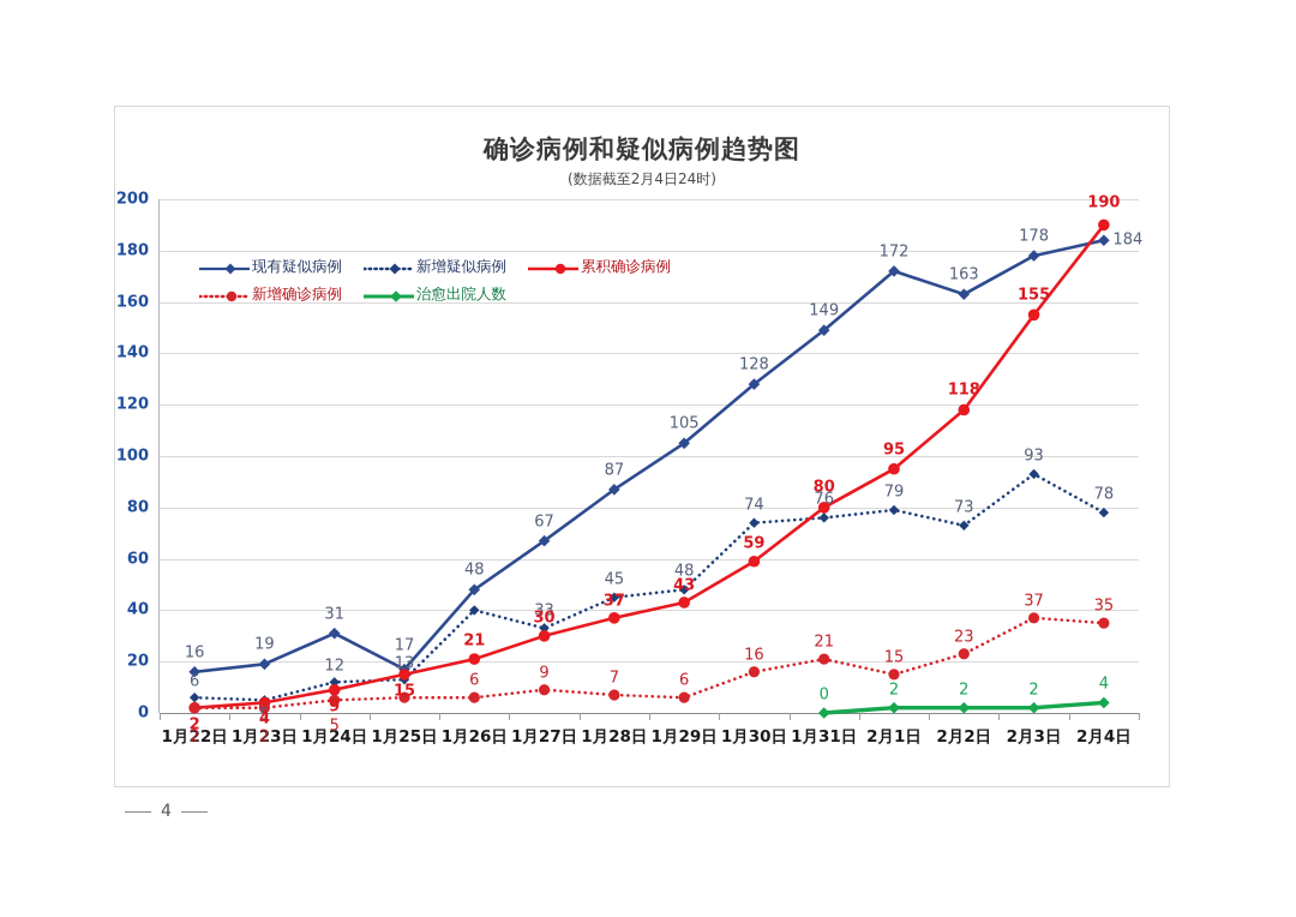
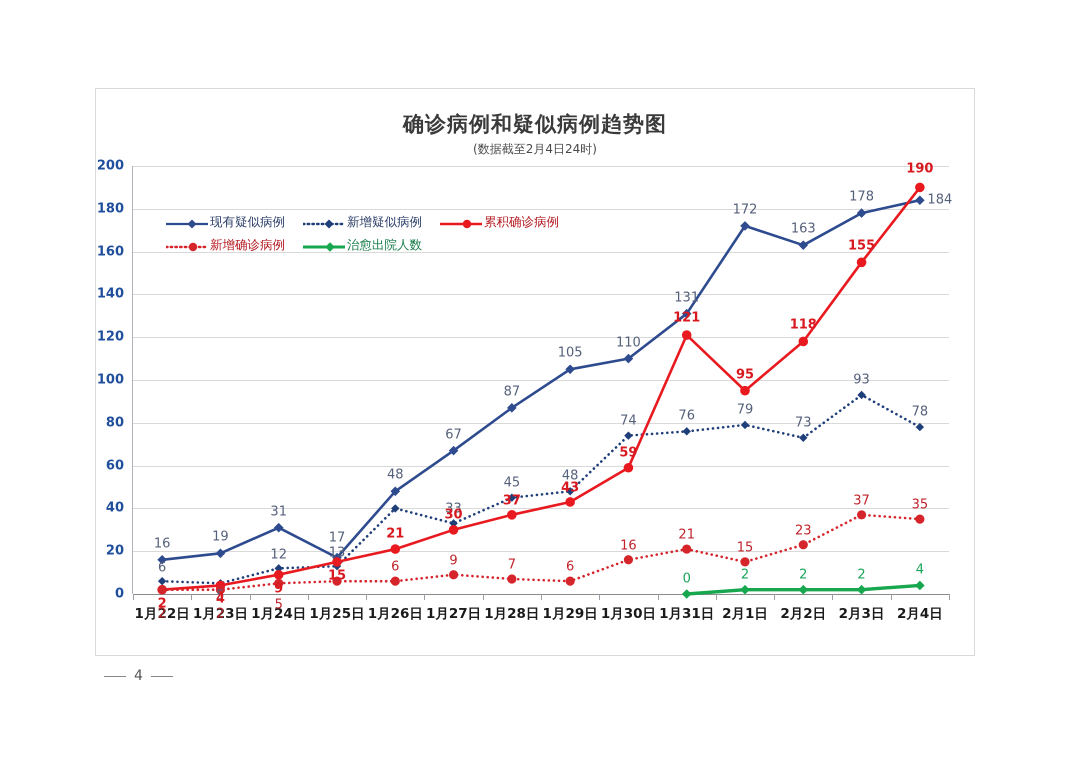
现有疑似病例/1月30日: 128 -> 110
现有疑似病例/1月31日: 149 -> 131
累积确诊病例/1月31日: 80 -> 121
